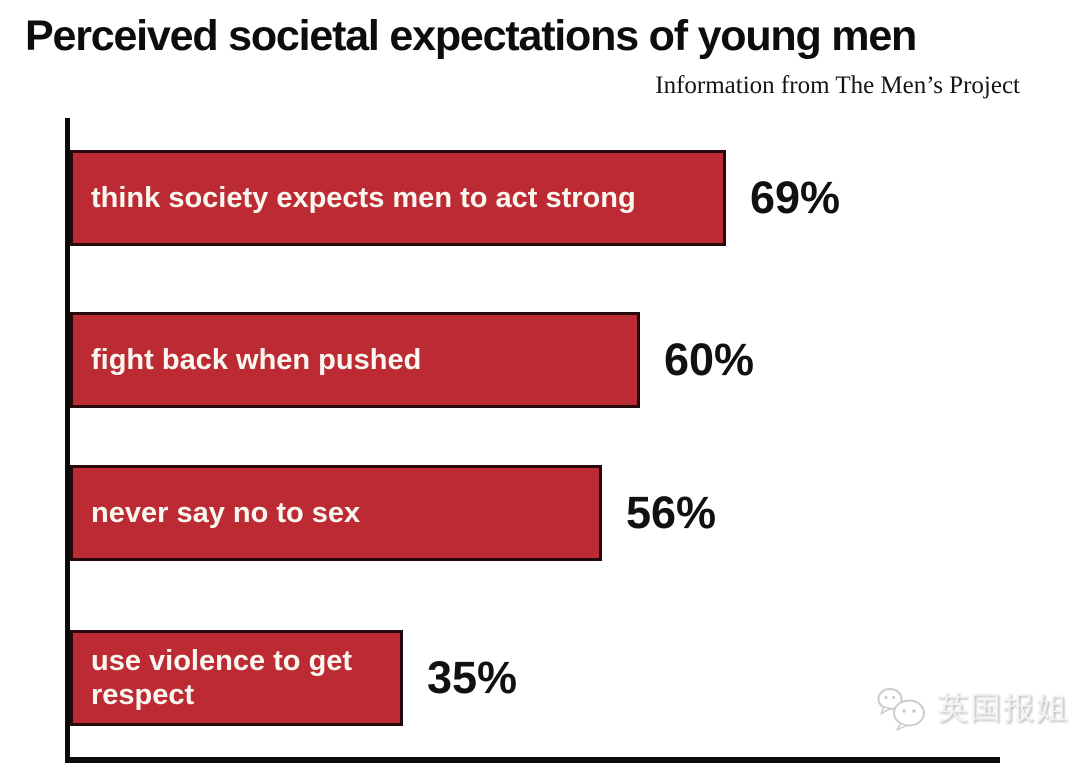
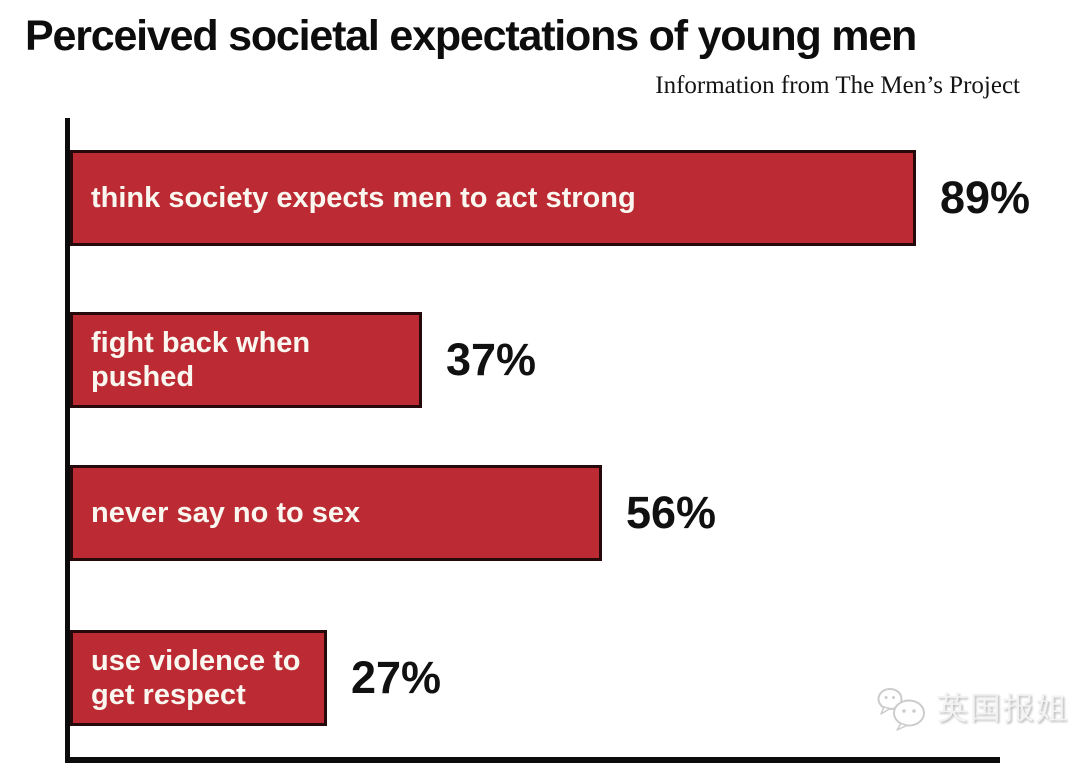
think society expects men to act strong: 69% -> 89%
fight back when pushed: 60% -> 37%
use violence to get respect: 35% -> 27%
